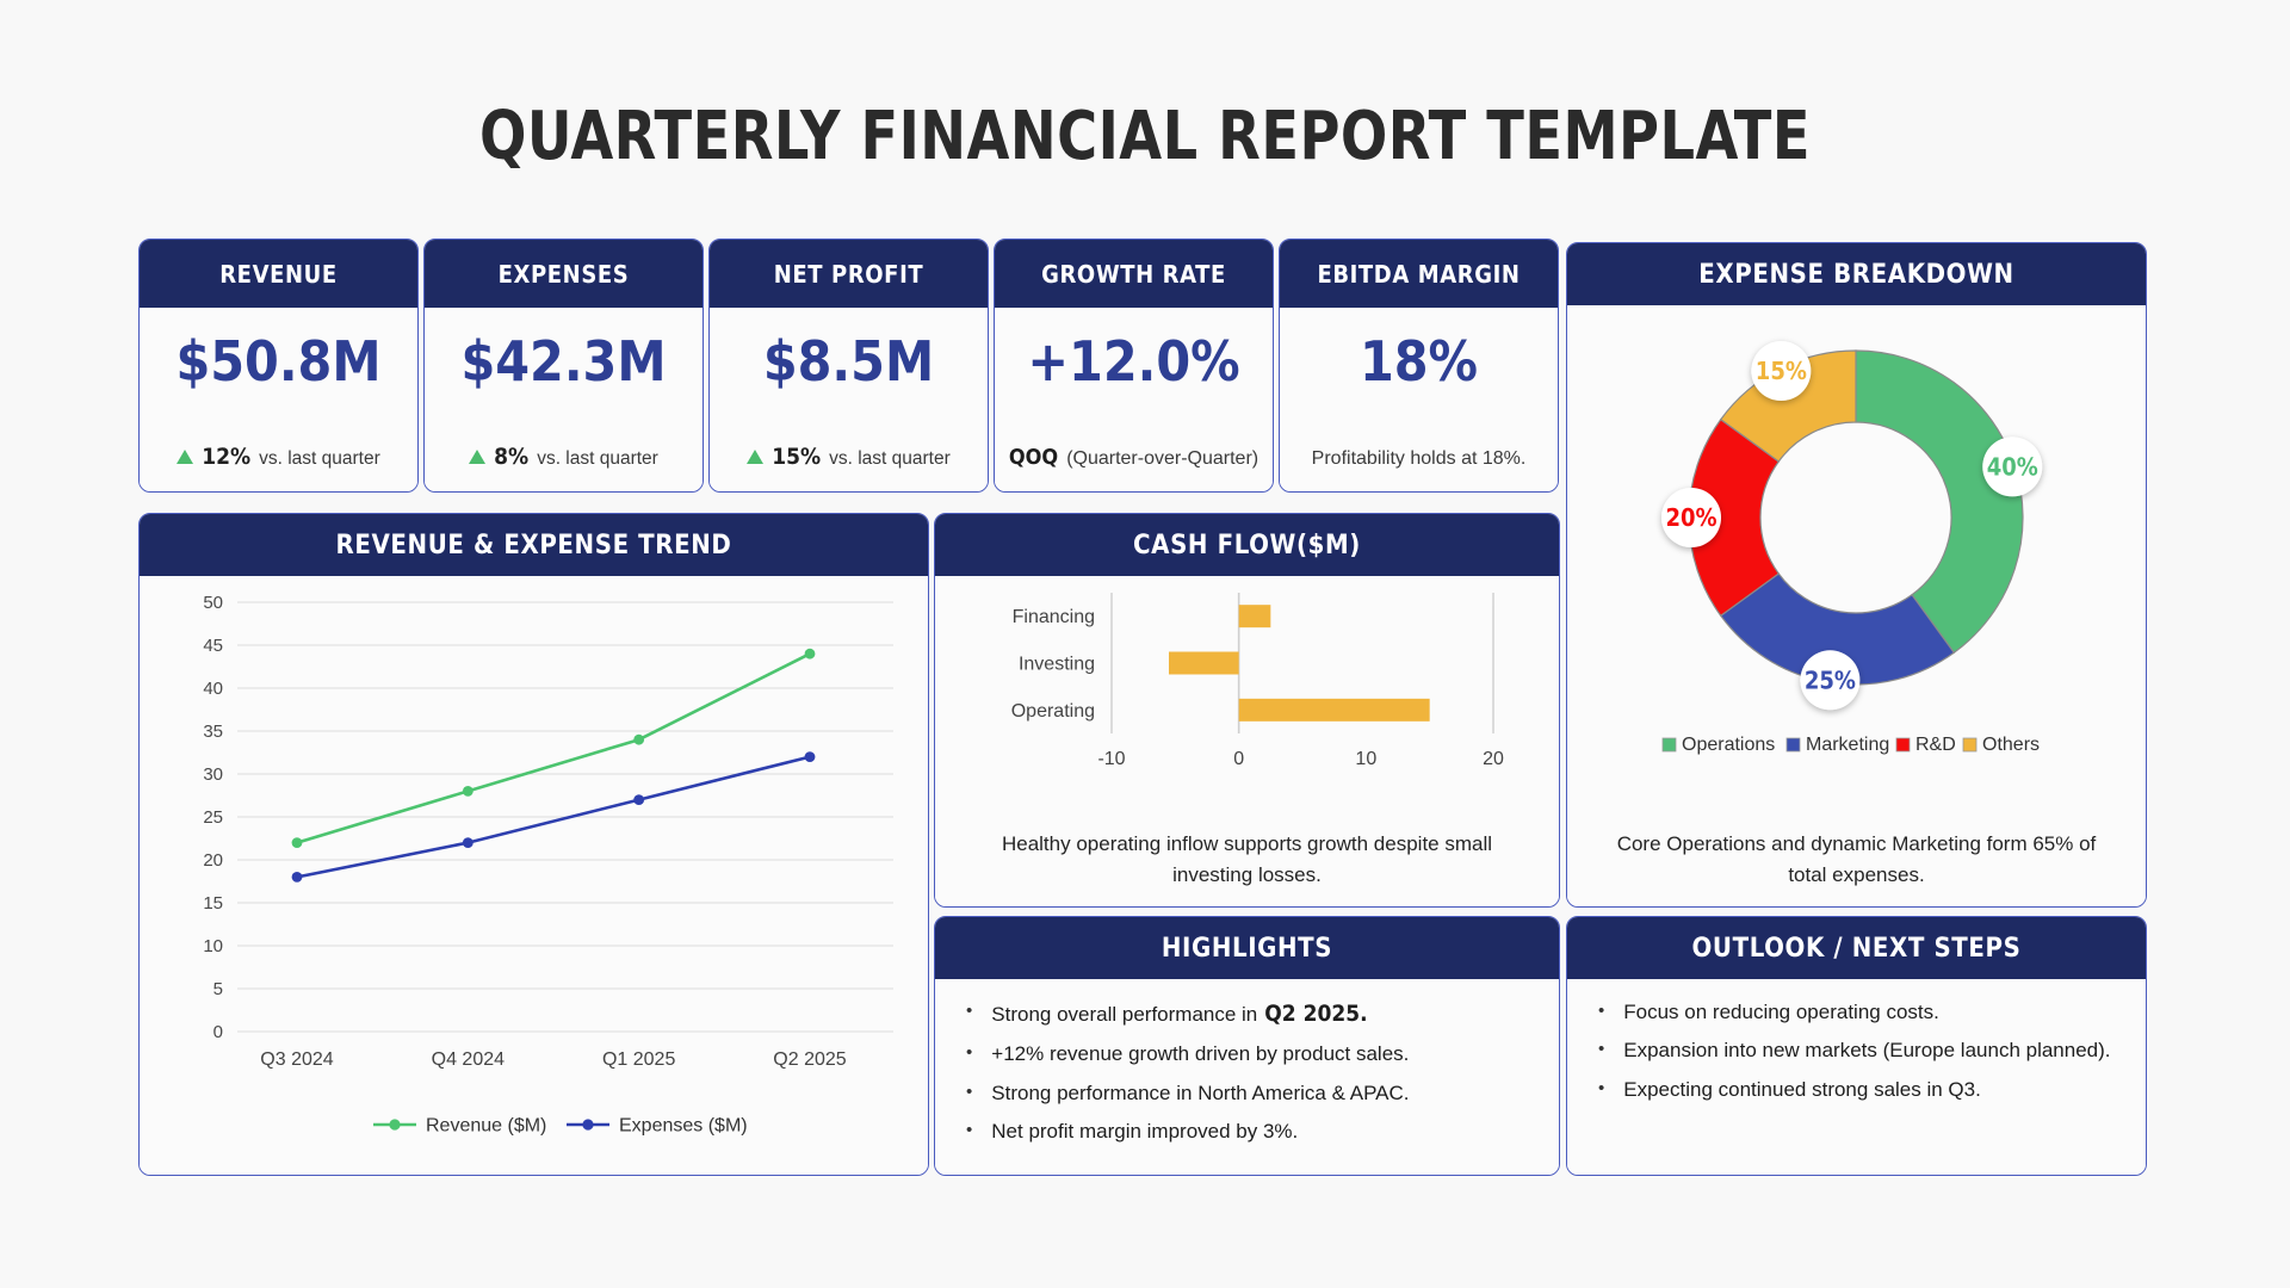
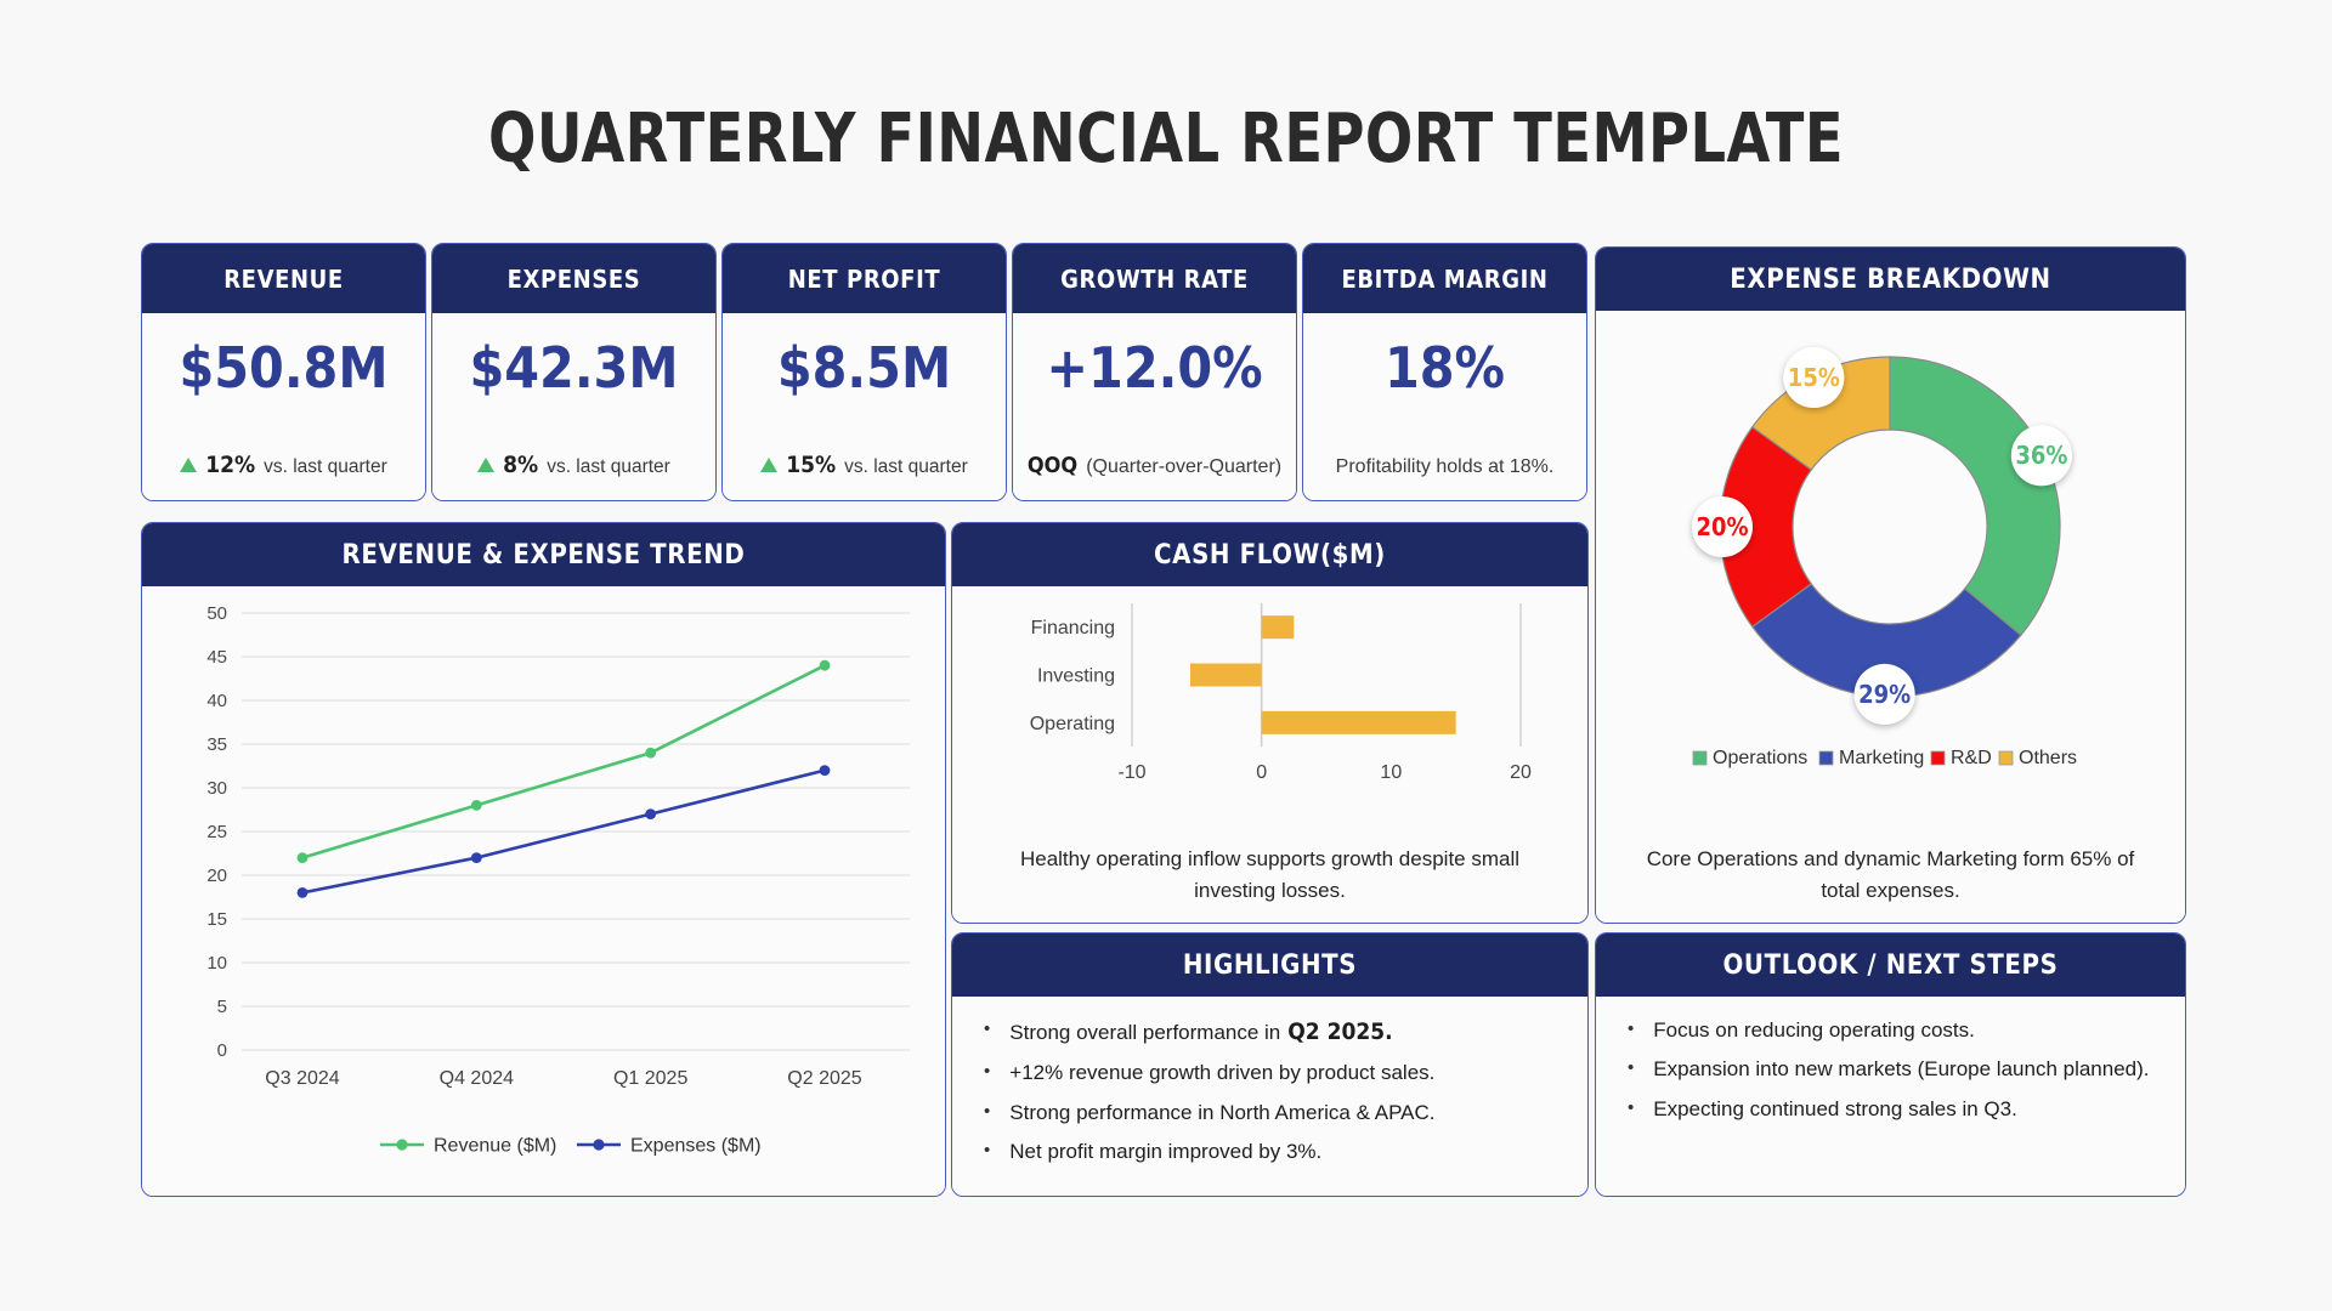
Expense Breakdown/Operations: 40% -> 36%
Expense Breakdown/Marketing: 25% -> 29%
